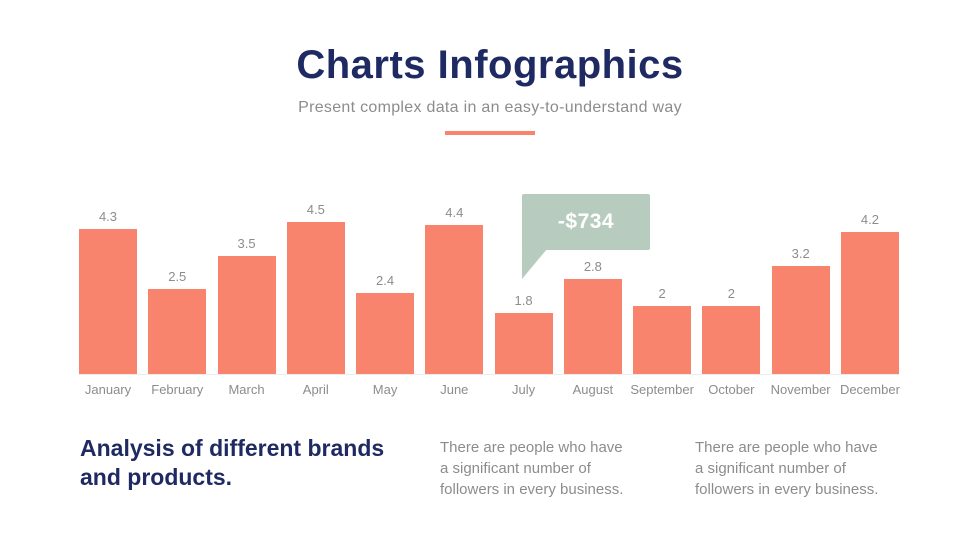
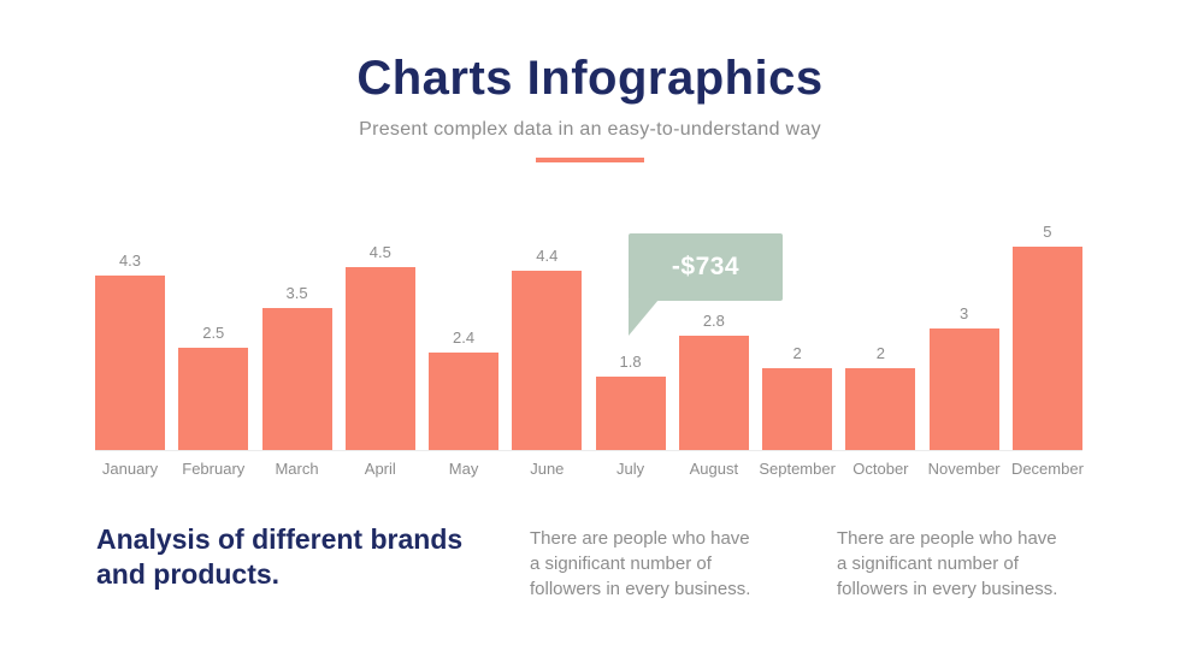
November: 3.2 -> 3
December: 4.2 -> 5
